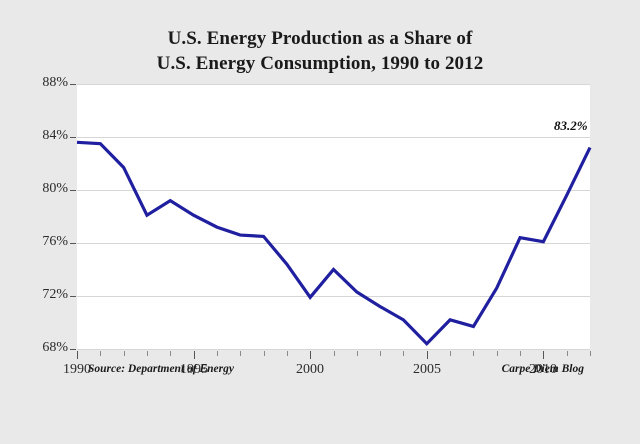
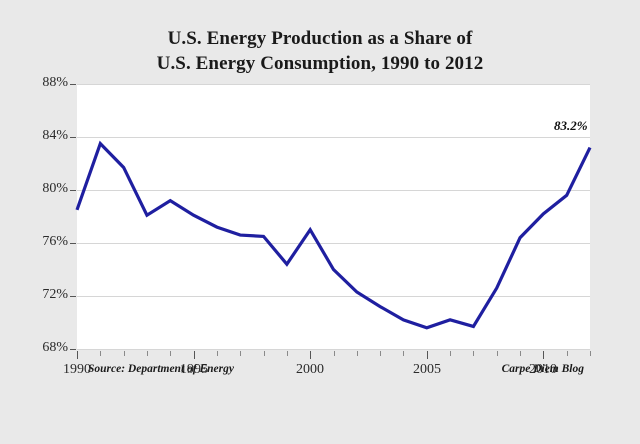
1990: 83.6% -> 78.5%
2000: 71.9% -> 77.0%
2005: 68.4% -> 69.6%
2010: 76.1% -> 78.2%
